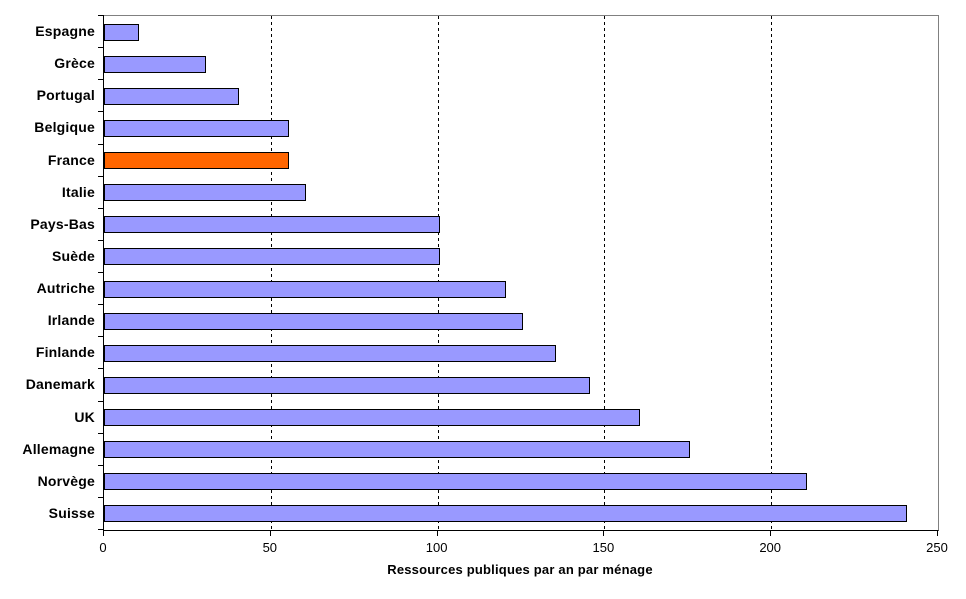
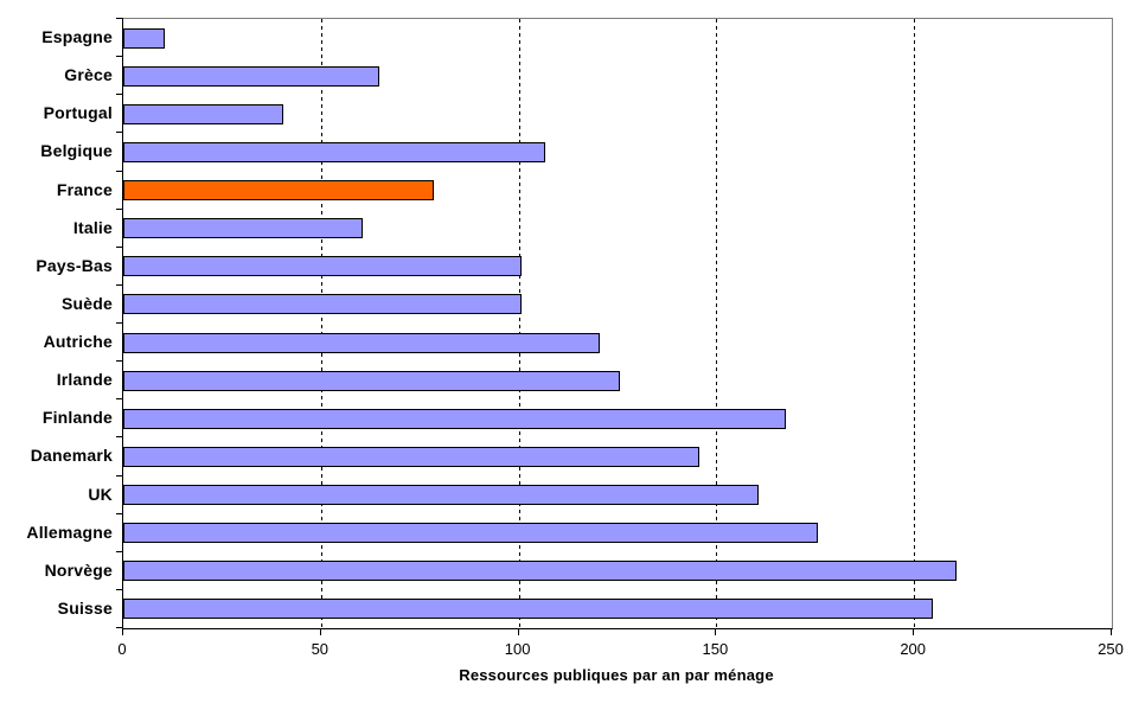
Grèce: 30 -> 64
Belgique: 55 -> 106
France: 55 -> 78
Finlande: 135 -> 167
Suisse: 240 -> 204
